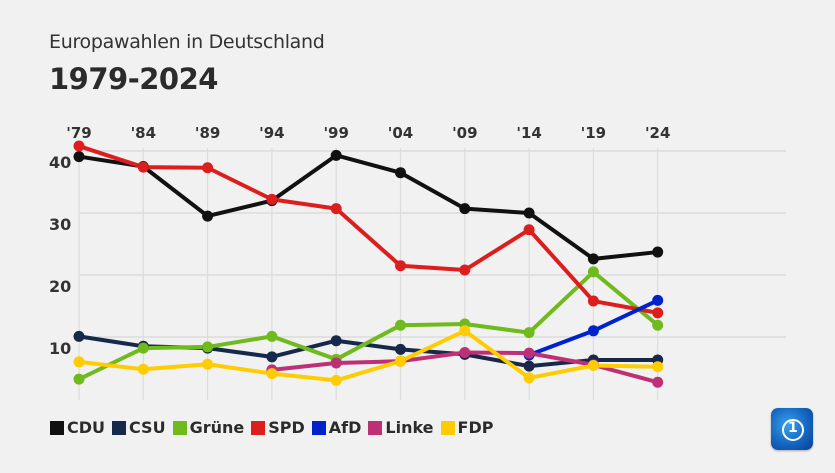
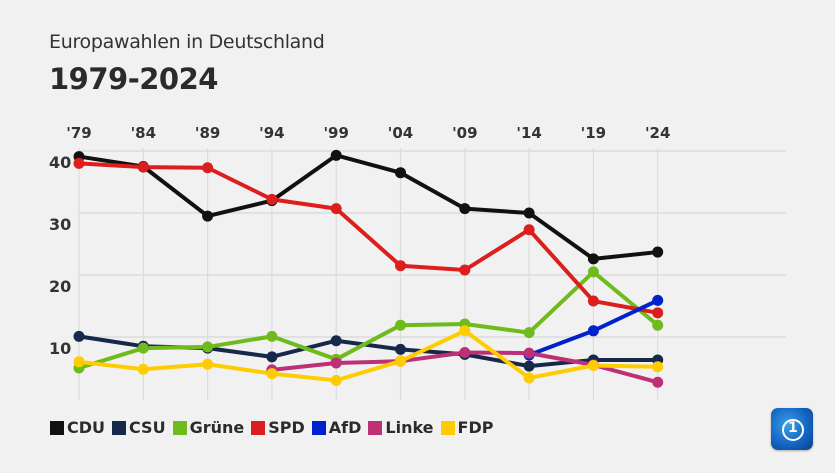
Grüne/'79: 3 -> 5
SPD/'79: 41 -> 38
